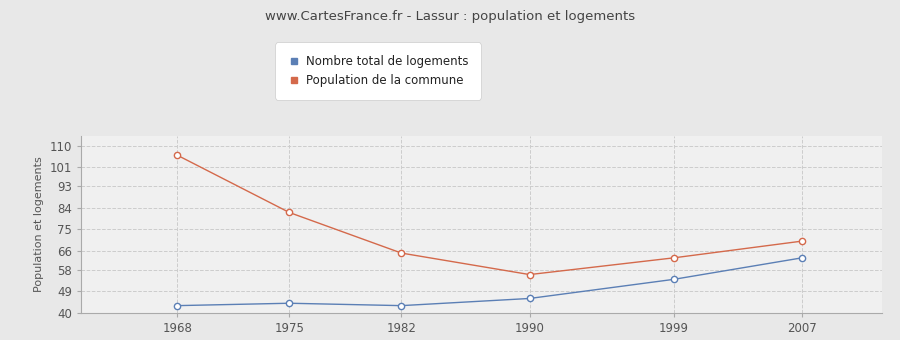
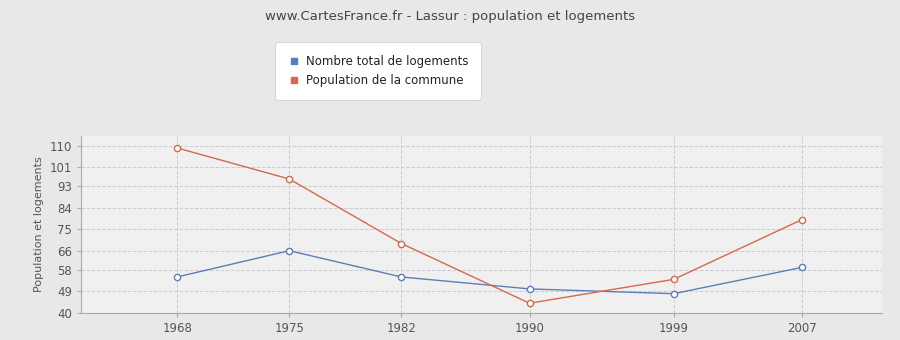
Nombre total de logements/1968: 43 -> 55
Population de la commune/1968: 106 -> 109
Nombre total de logements/1975: 44 -> 66
Population de la commune/1975: 82 -> 96
Nombre total de logements/1982: 43 -> 55
Population de la commune/1982: 65 -> 69
Nombre total de logements/1990: 46 -> 50
Population de la commune/1990: 56 -> 44
Nombre total de logements/1999: 54 -> 48
Population de la commune/1999: 63 -> 54
Nombre total de logements/2007: 63 -> 59
Population de la commune/2007: 70 -> 79
